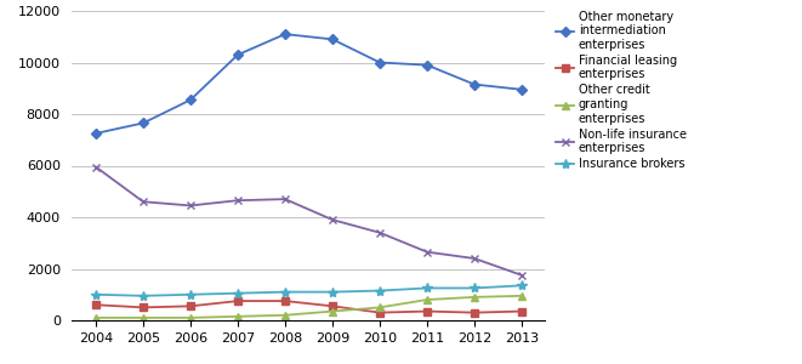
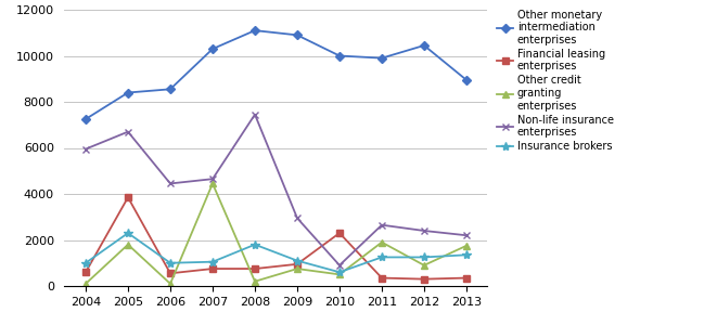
Other monetary intermediation enterprises/2005: 7650 -> 8400
Financial leasing enterprises/2005: 500 -> 3850
Other credit granting enterprises/2005: 100 -> 1800
Non-life insurance enterprises/2005: 4600 -> 6700
Insurance brokers/2005: 950 -> 2300
Other credit granting enterprises/2007: 150 -> 4450
Non-life insurance enterprises/2008: 4700 -> 7450
Insurance brokers/2008: 1100 -> 1800
Financial leasing enterprises/2009: 550 -> 950
Other credit granting enterprises/2009: 350 -> 750
Non-life insurance enterprises/2009: 3900 -> 2950
Financial leasing enterprises/2010: 300 -> 2300
Non-life insurance enterprises/2010: 3400 -> 900
Insurance brokers/2010: 1150 -> 600
Other credit granting enterprises/2011: 800 -> 1900
Other monetary intermediation enterprises/2012: 9150 -> 10450
Other credit granting enterprises/2013: 950 -> 1750
Non-life insurance enterprises/2013: 1750 -> 2200
